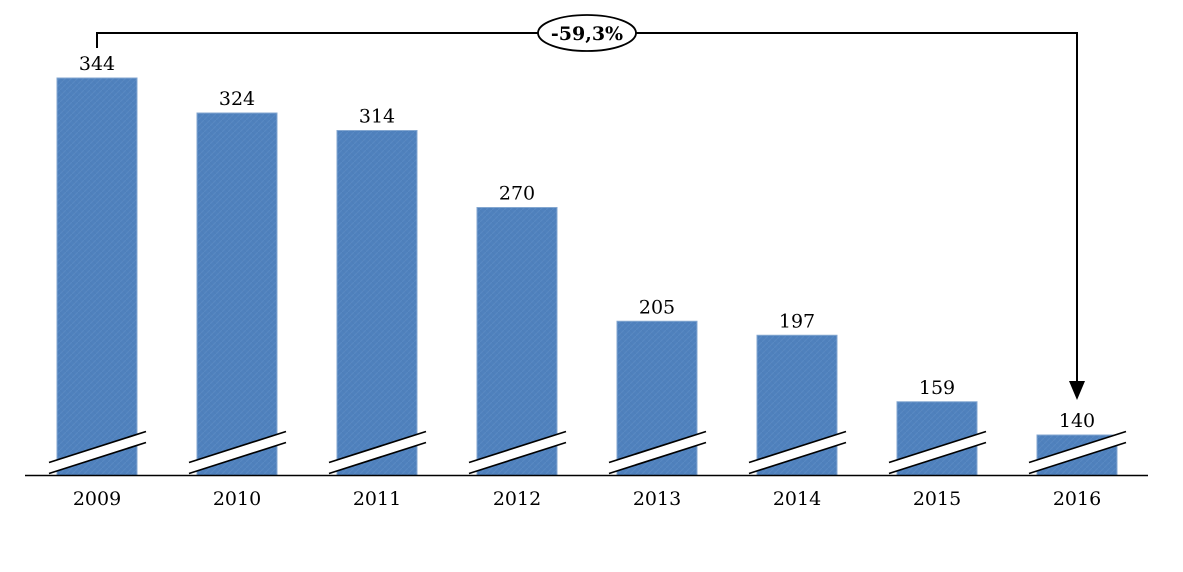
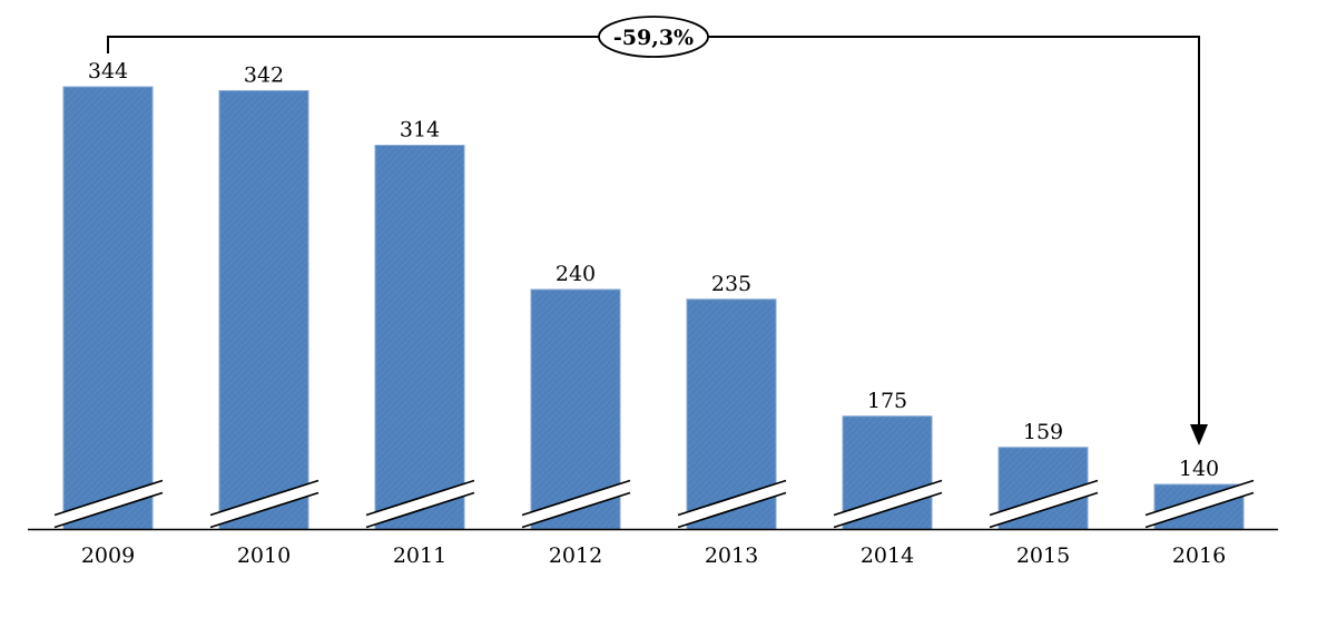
2010: 324 -> 342
2012: 270 -> 240
2013: 205 -> 235
2014: 197 -> 175
